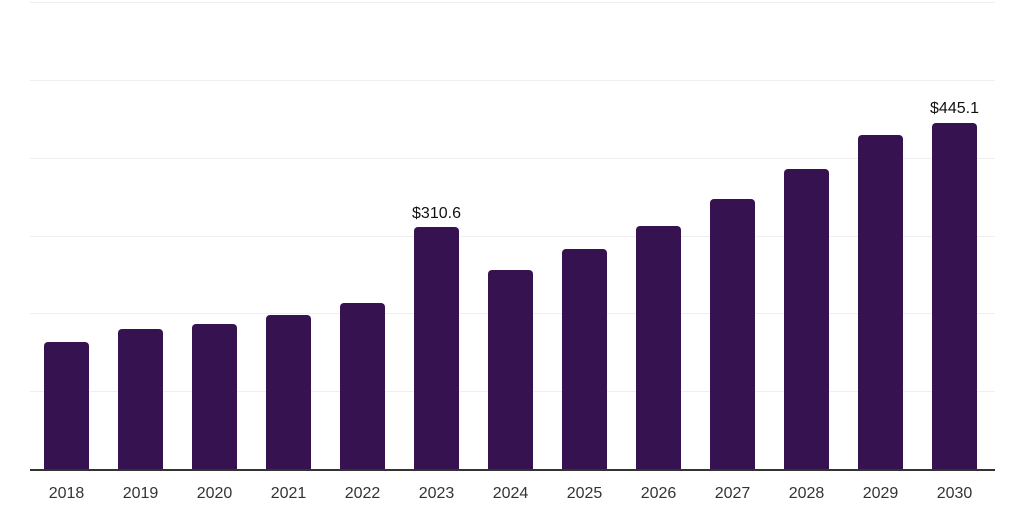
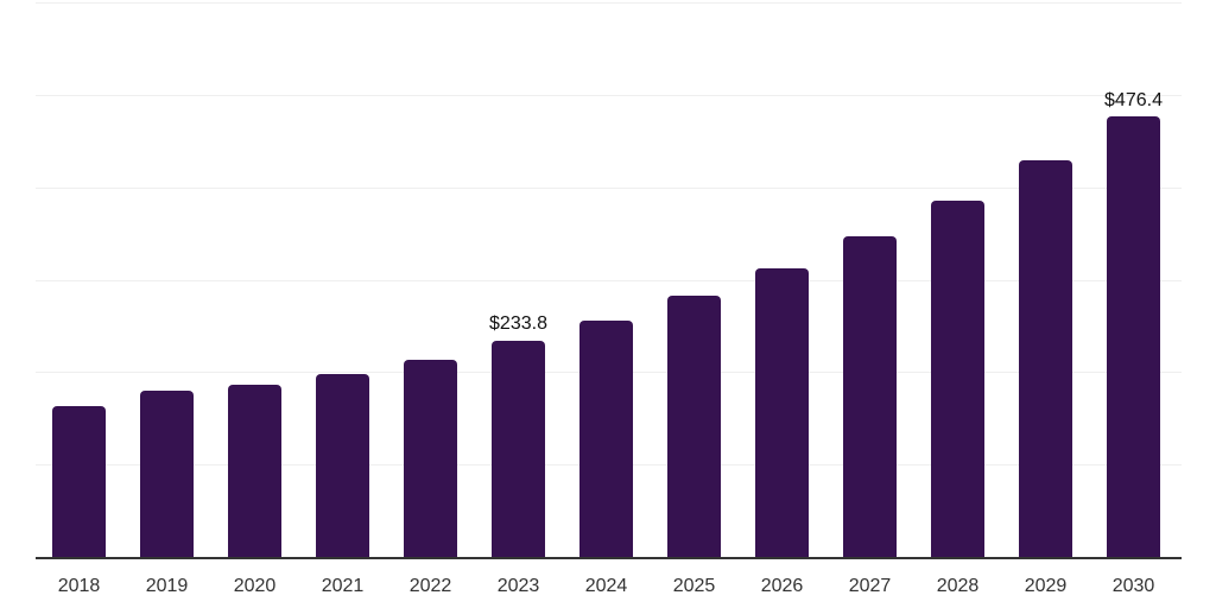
2023: $310.6 -> $233.8
2030: $445.1 -> $476.4
